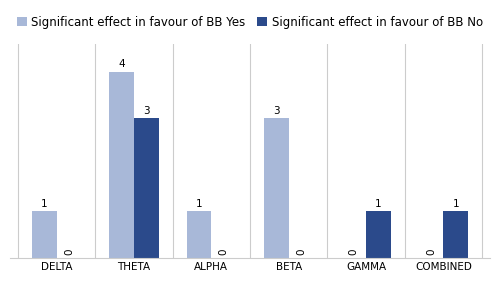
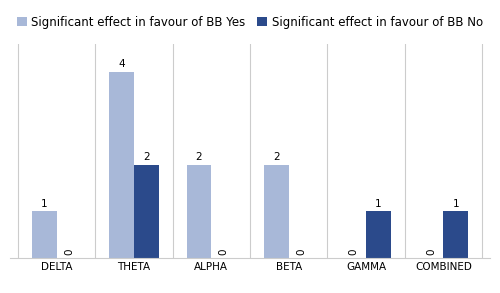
Significant effect in favour of BB No/THETA: 3 -> 2
Significant effect in favour of BB Yes/ALPHA: 1 -> 2
Significant effect in favour of BB Yes/BETA: 3 -> 2
